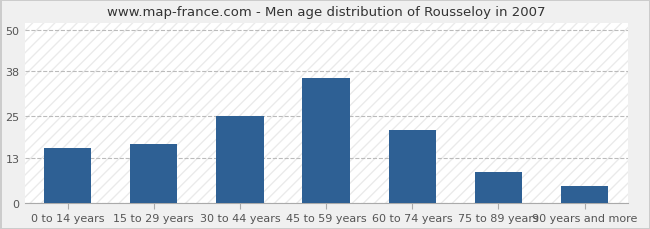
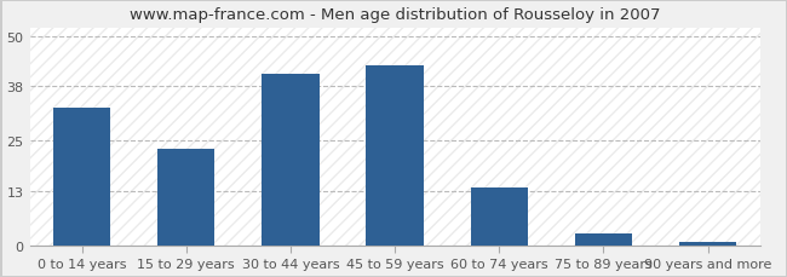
0 to 14 years: 16 -> 33
15 to 29 years: 17 -> 23
30 to 44 years: 25 -> 41
45 to 59 years: 36 -> 43
60 to 74 years: 21 -> 14
75 to 89 years: 9 -> 3
90 years and more: 5 -> 1
